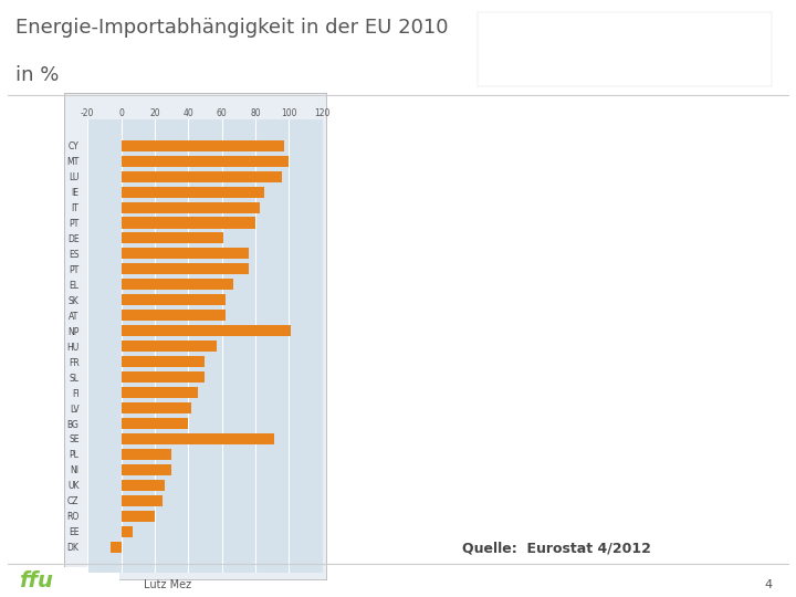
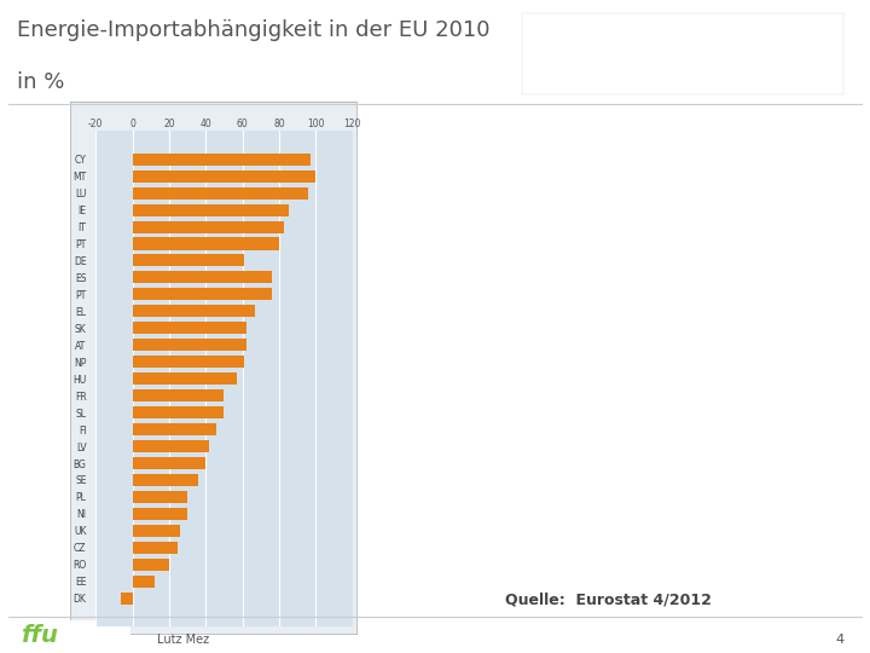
NP: 101 -> 61
SE: 91 -> 36
EE: 7 -> 12
